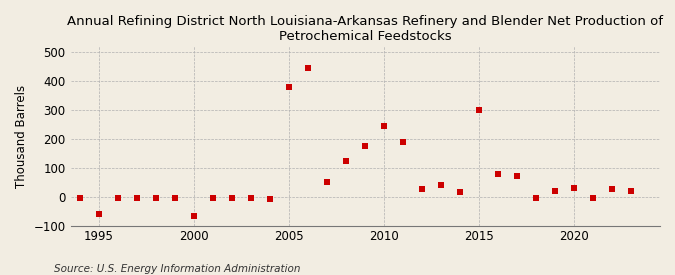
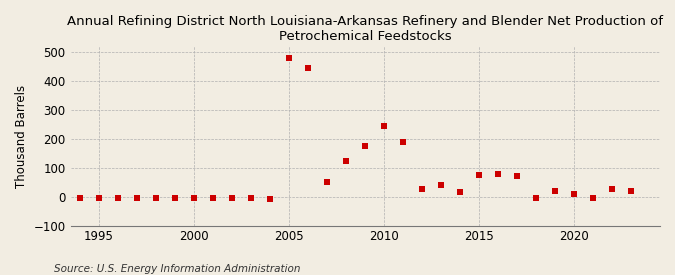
1995: -60 -> -5
2000: -65 -> -5
2005: 380 -> 480
2015: 300 -> 75
2020: 30 -> 10
